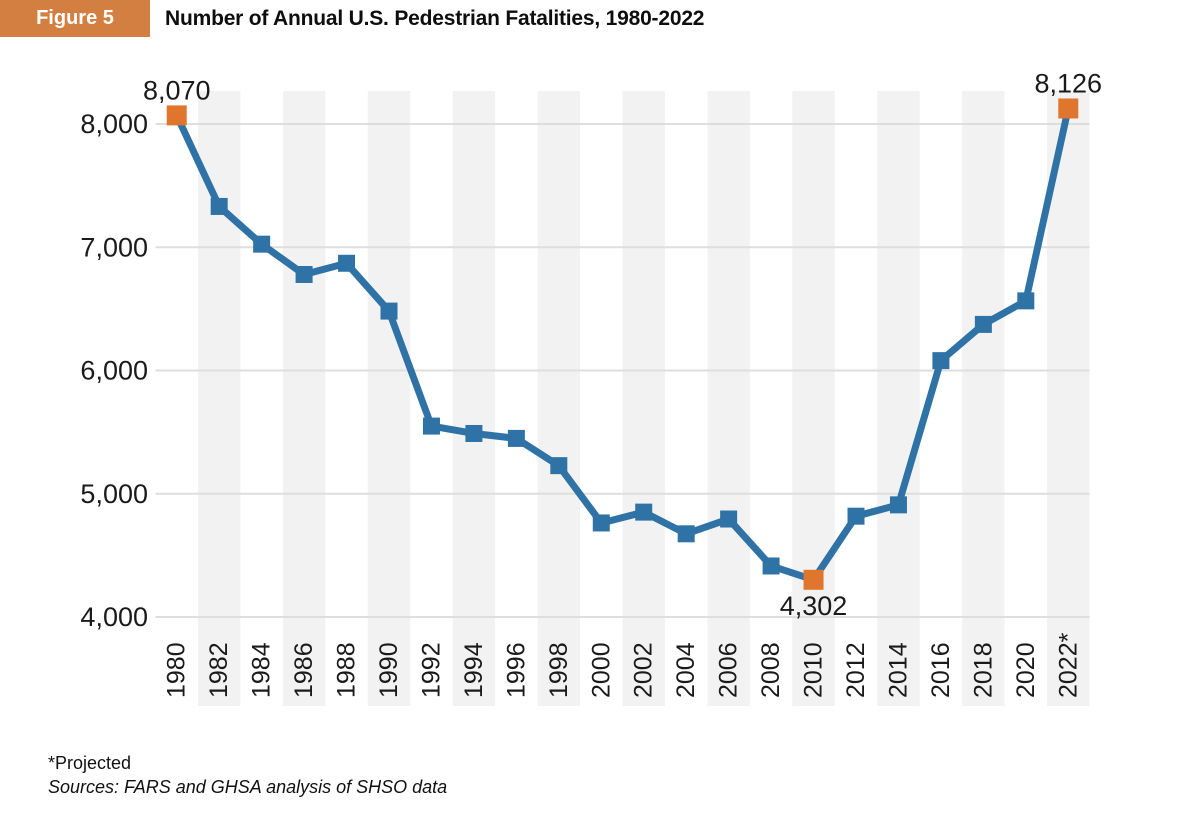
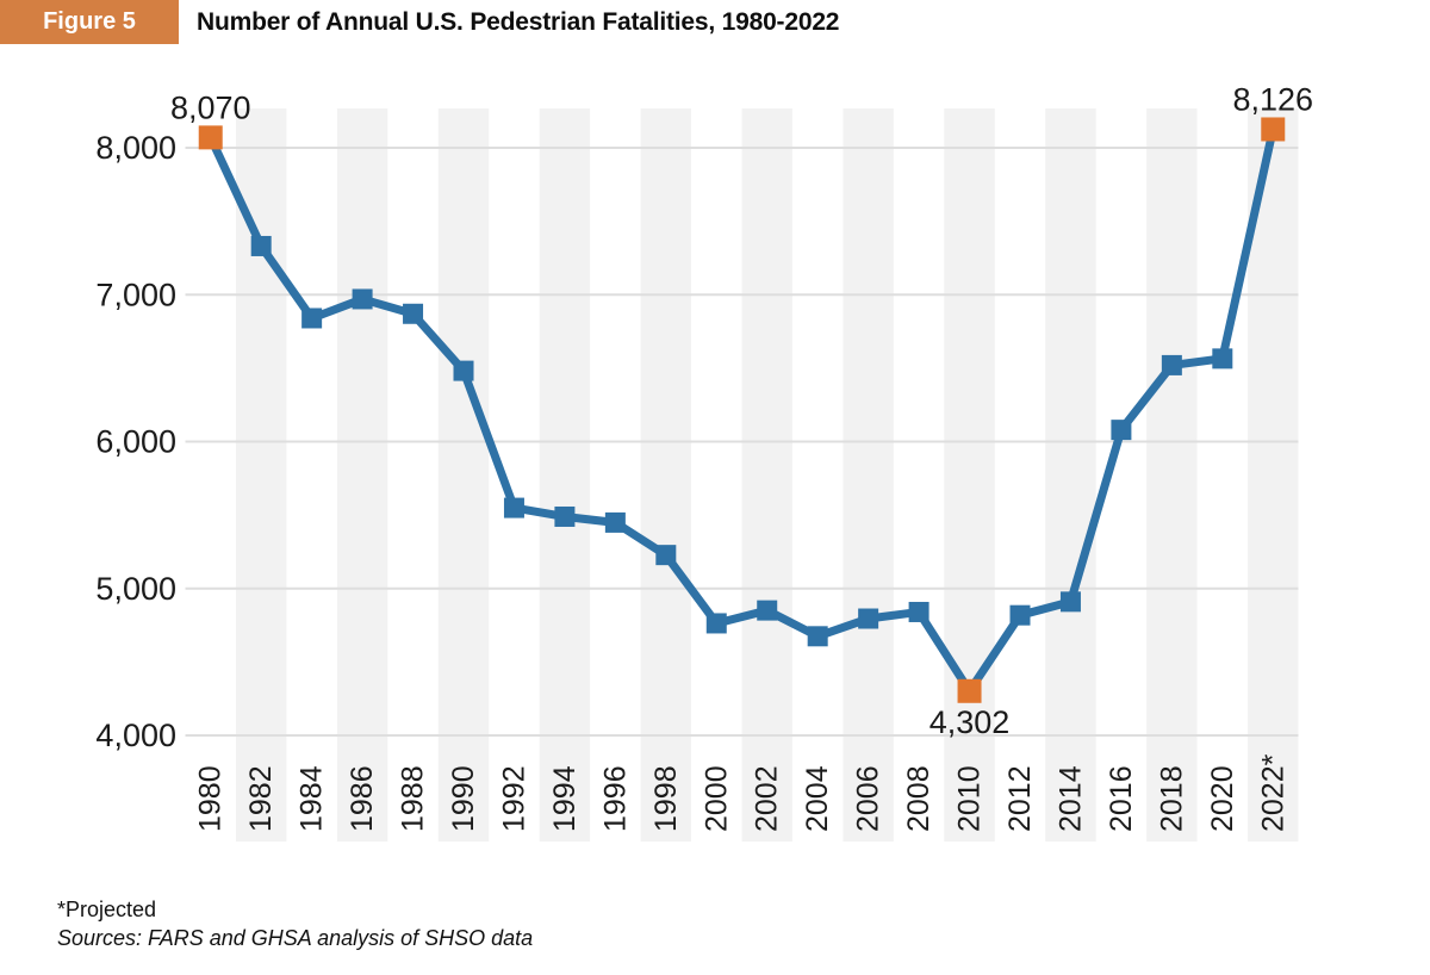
1984: 7020 -> 6840
1986: 6780 -> 6970
2008: 4410 -> 4840
2018: 6370 -> 6520
